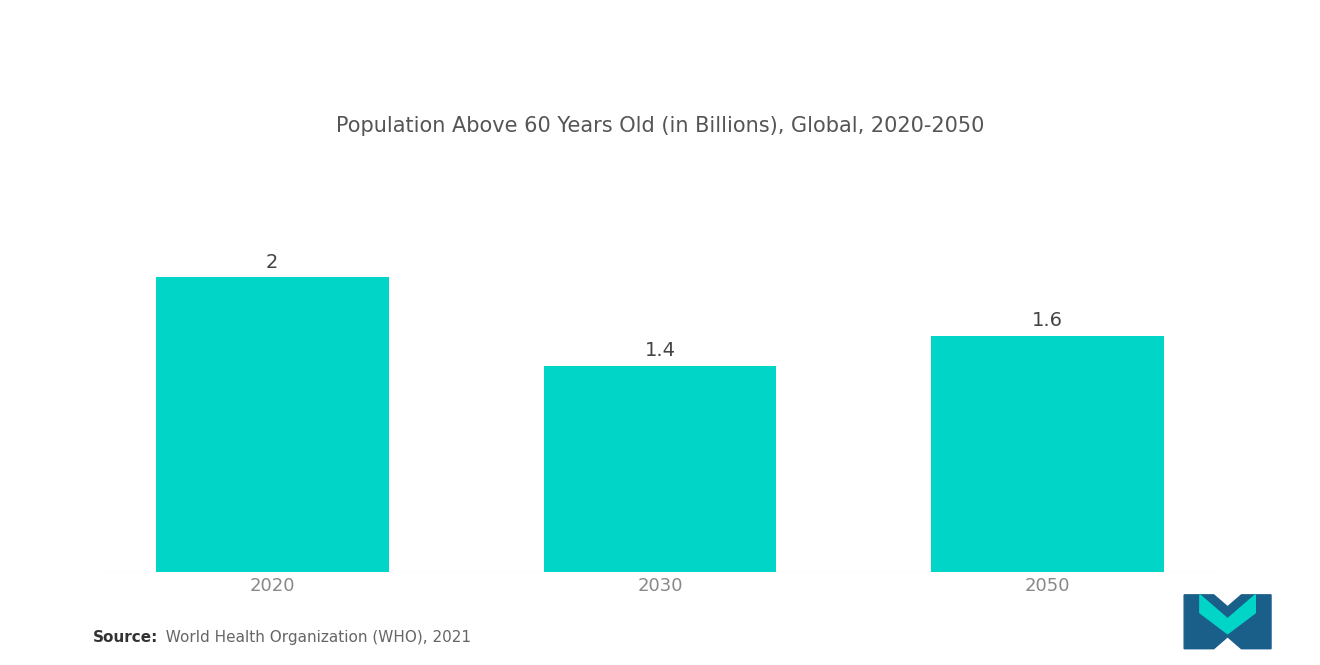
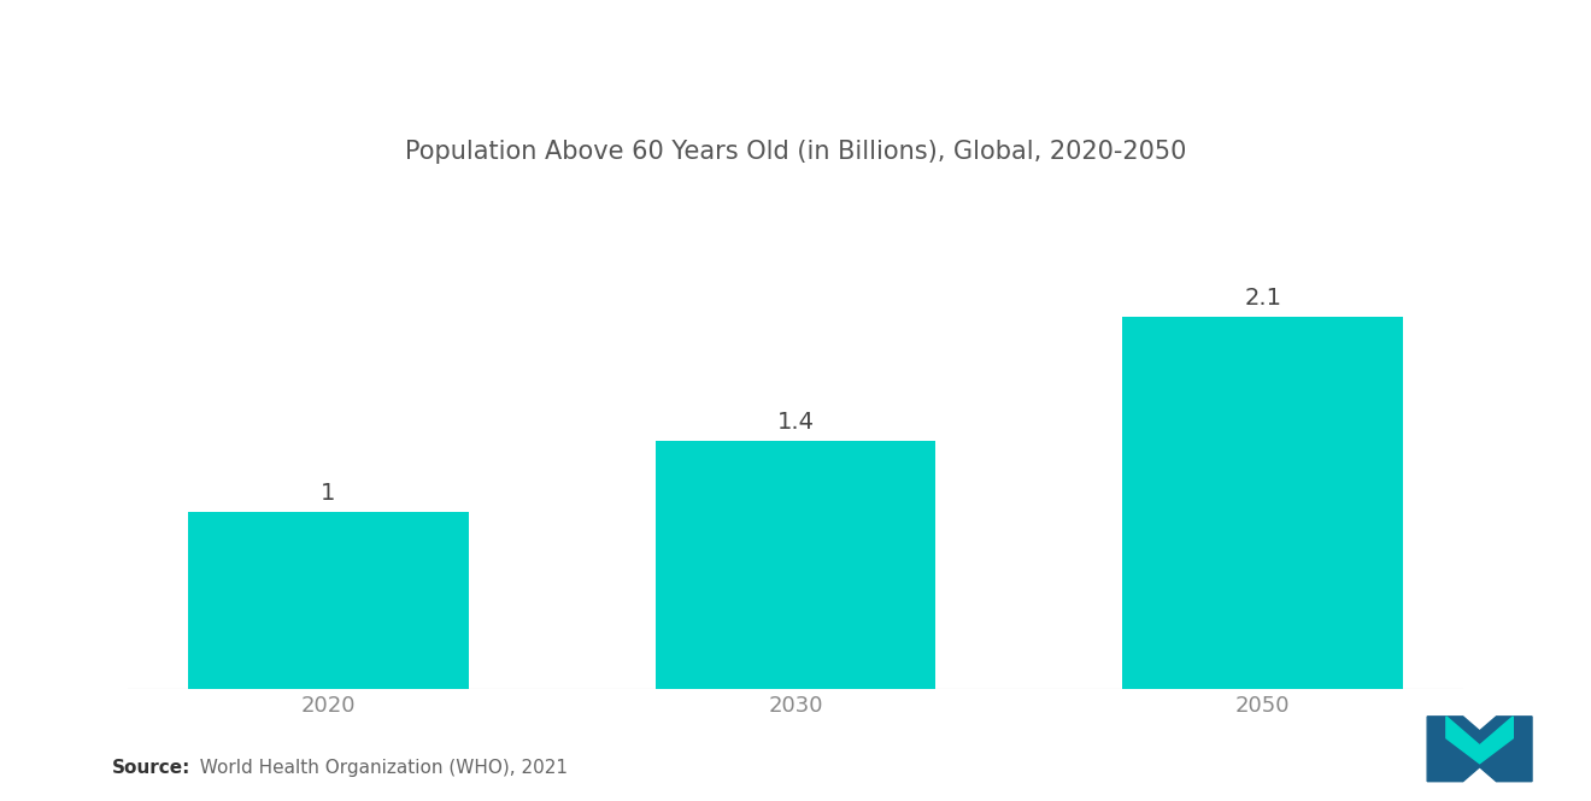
2020: 2 -> 1
2050: 1.6 -> 2.1
